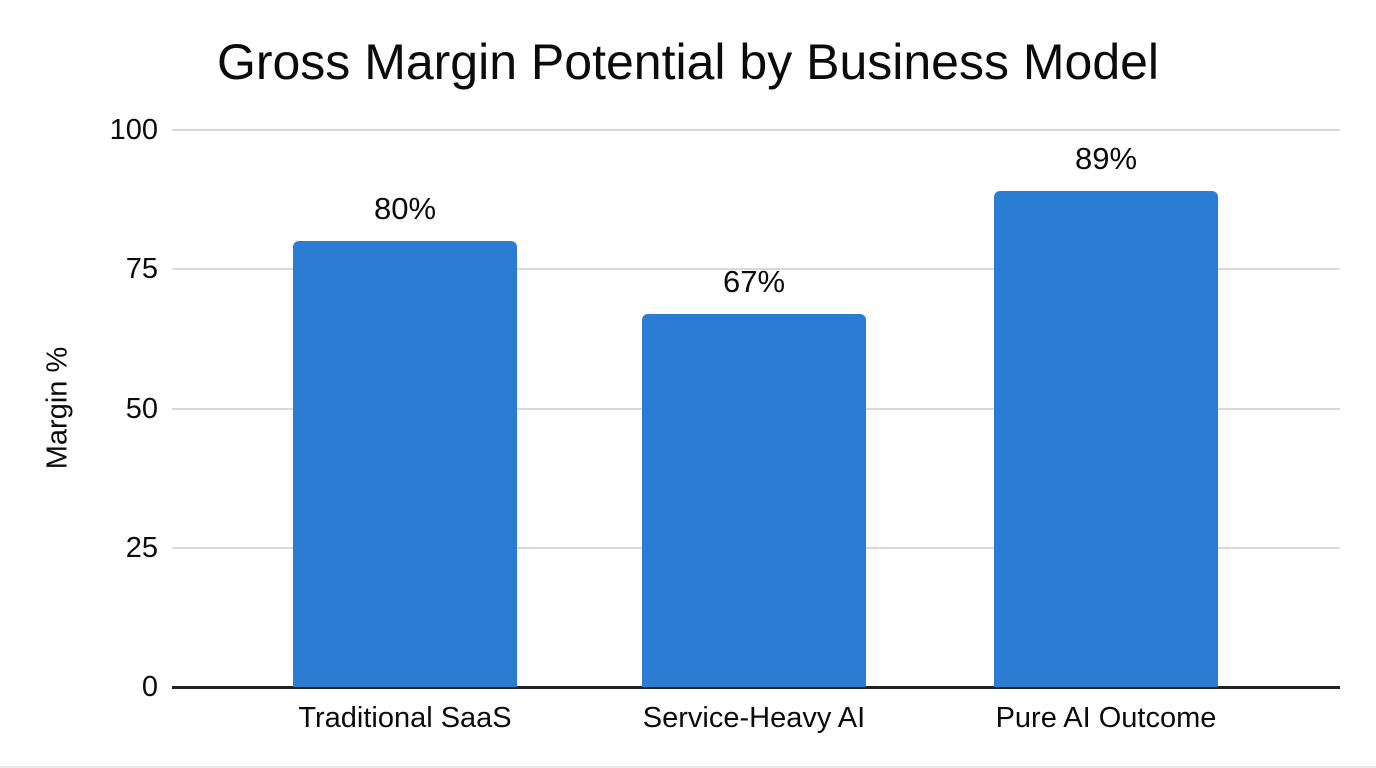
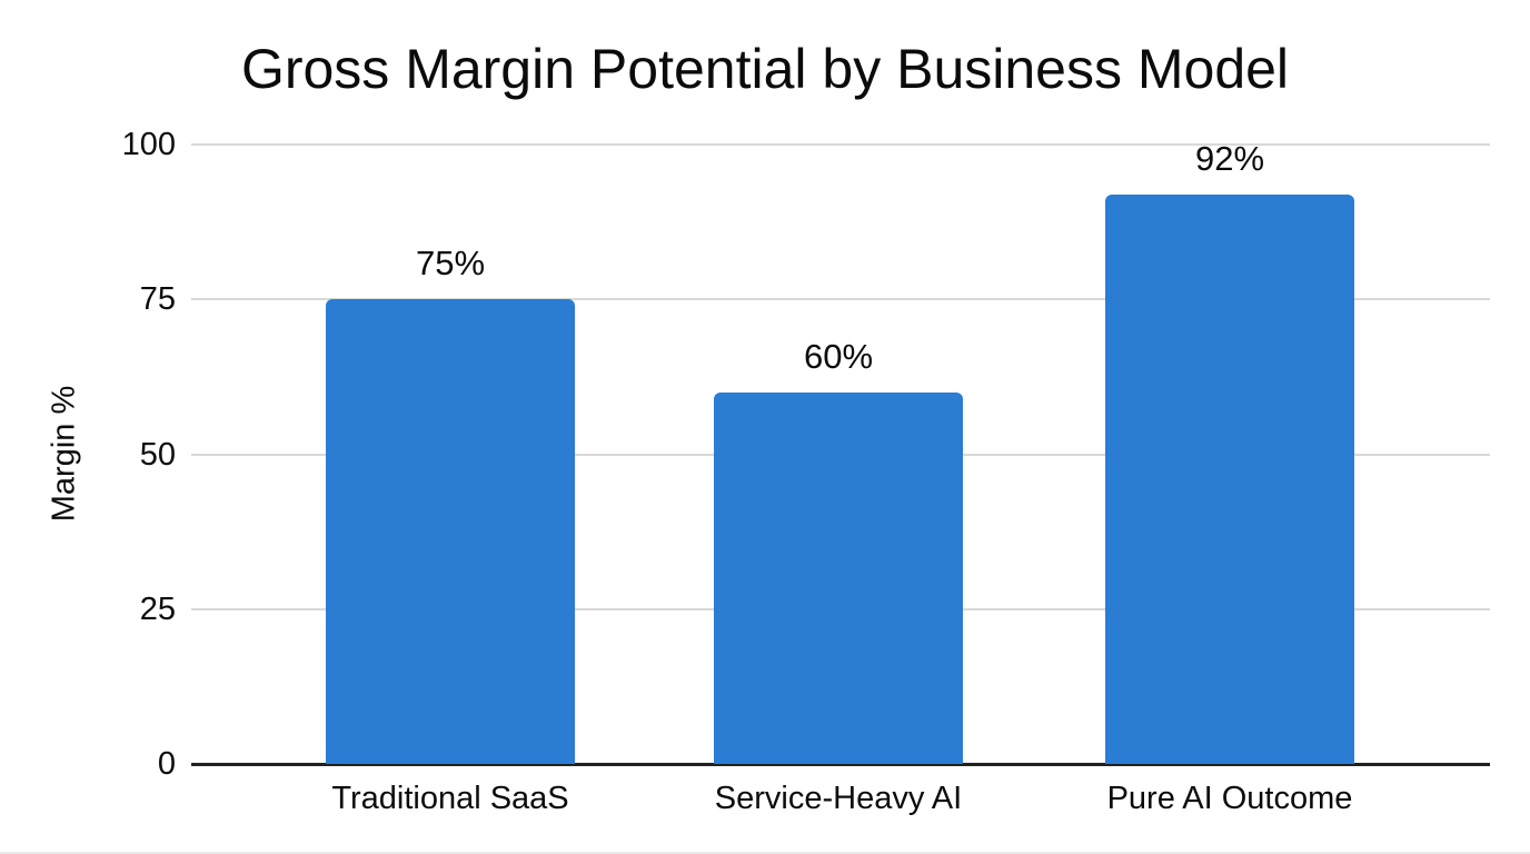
Traditional SaaS: 80% -> 75%
Service-Heavy AI: 67% -> 60%
Pure AI Outcome: 89% -> 92%
